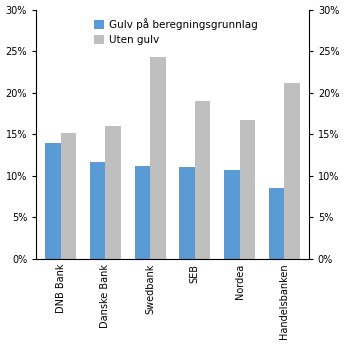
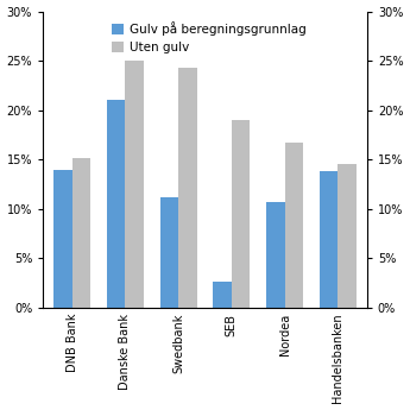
Gulv på beregningsgrunnlag/Danske Bank: 11.7% -> 21.0%
Uten gulv/Danske Bank: 16.0% -> 25.0%
Gulv på beregningsgrunnlag/SEB: 11.1% -> 2.6%
Gulv på beregningsgrunnlag/Handelsbanken: 8.5% -> 13.8%
Uten gulv/Handelsbanken: 21.2% -> 14.6%
